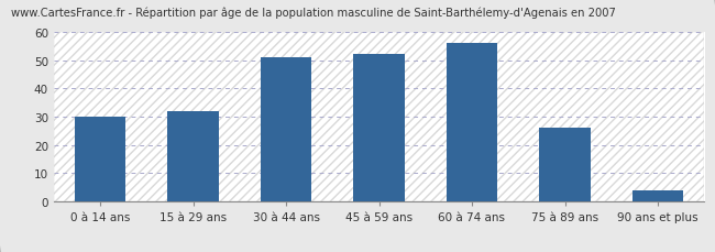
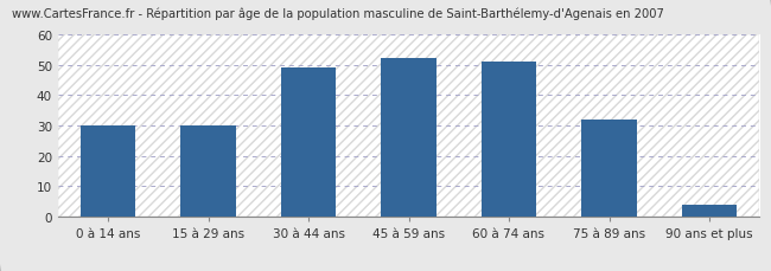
15 à 29 ans: 32 -> 30
30 à 44 ans: 51 -> 49
60 à 74 ans: 56 -> 51
75 à 89 ans: 26 -> 32
